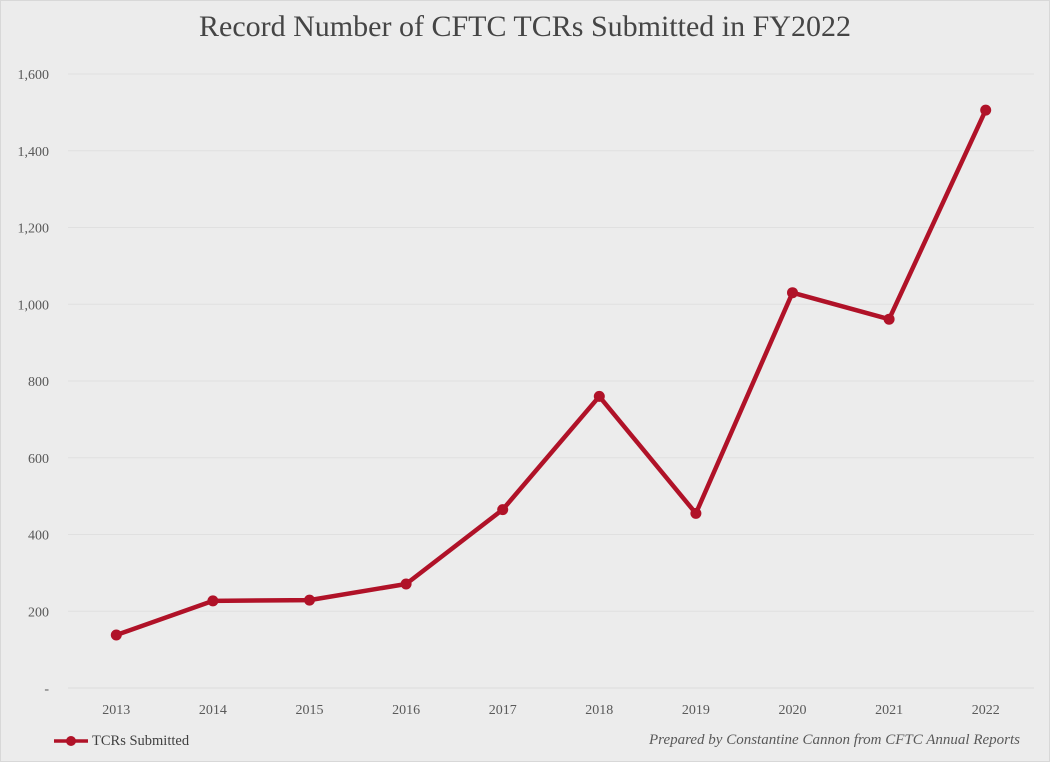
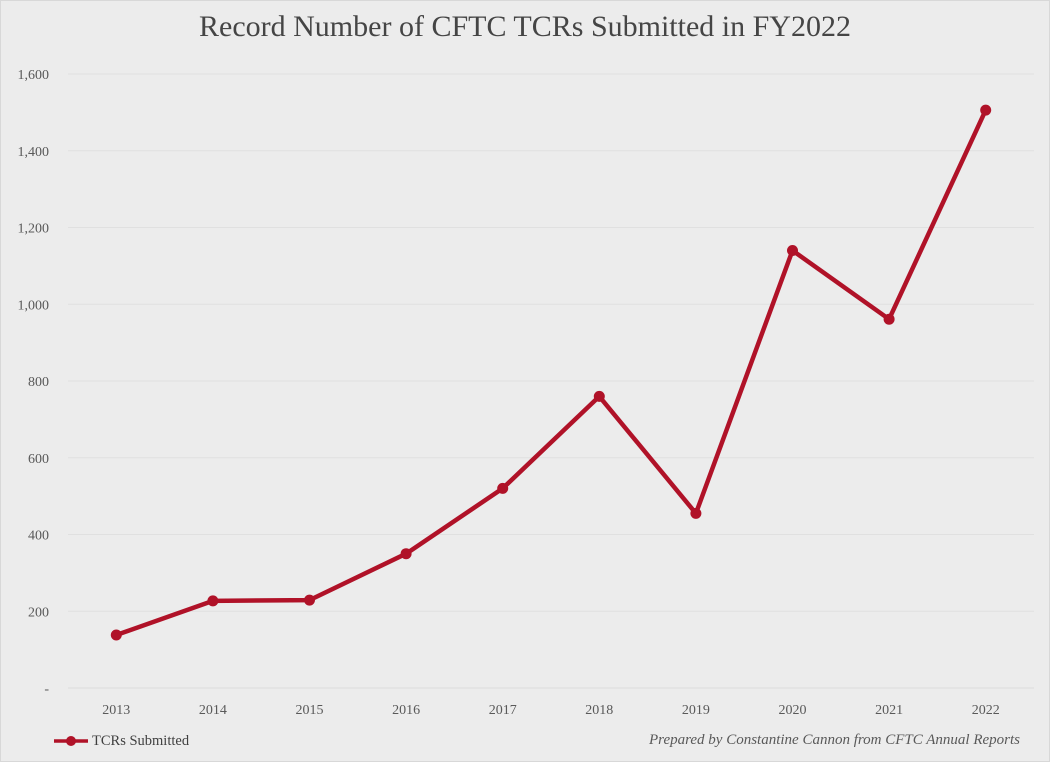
2016: 270 -> 350
2017: 460 -> 520
2020: 1030 -> 1140
